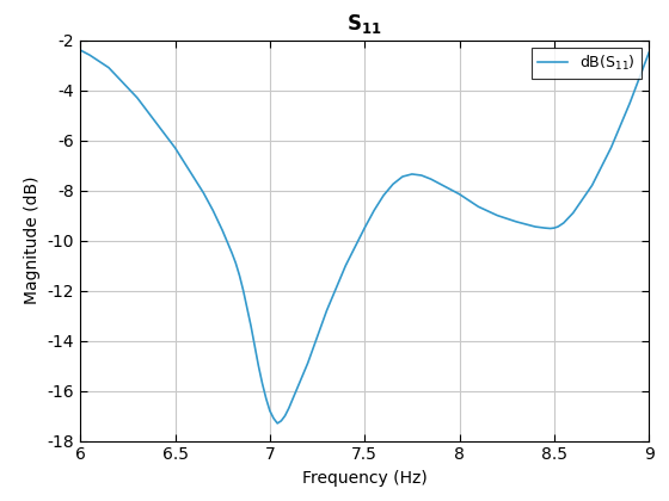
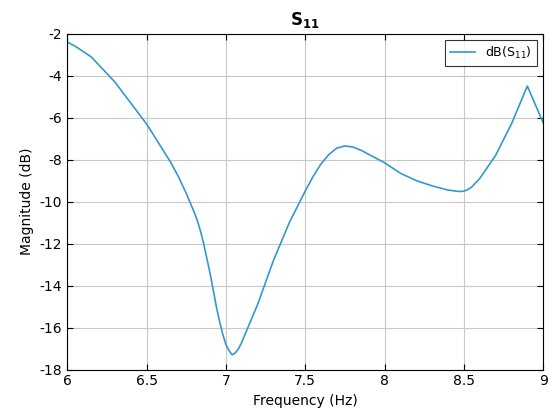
9: -2.50 -> -6.25
